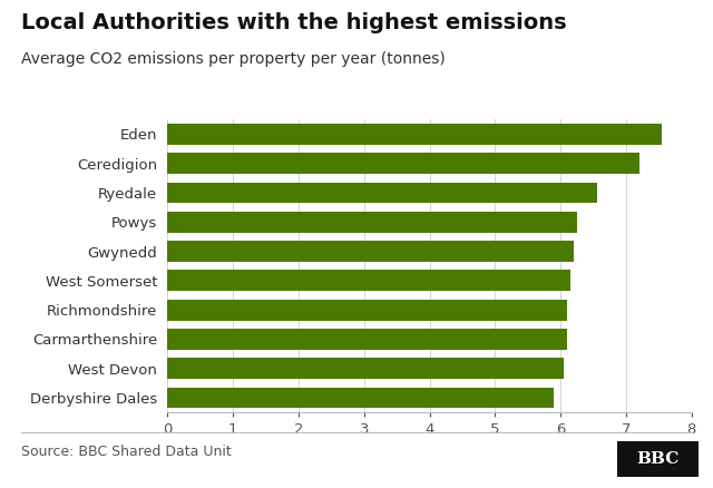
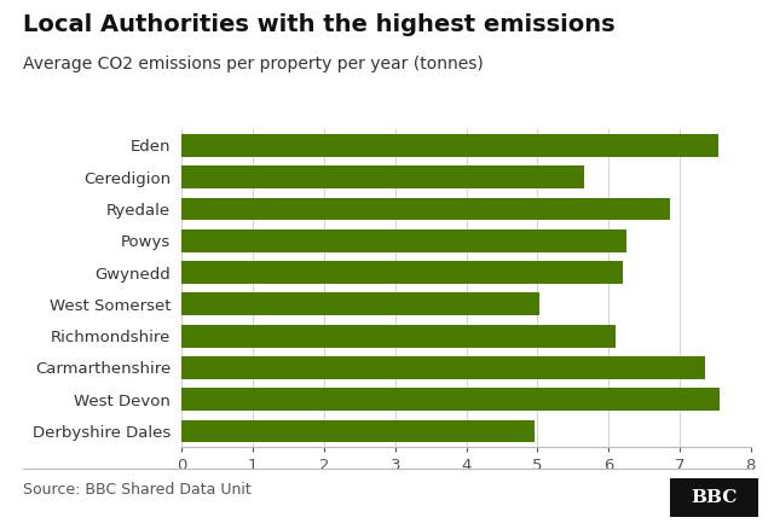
Ceredigion: 7.20 -> 5.66
Ryedale: 6.55 -> 6.86
West Somerset: 6.15 -> 5.02
Carmarthenshire: 6.10 -> 7.36
West Devon: 6.05 -> 7.56
Derbyshire Dales: 5.90 -> 4.96
